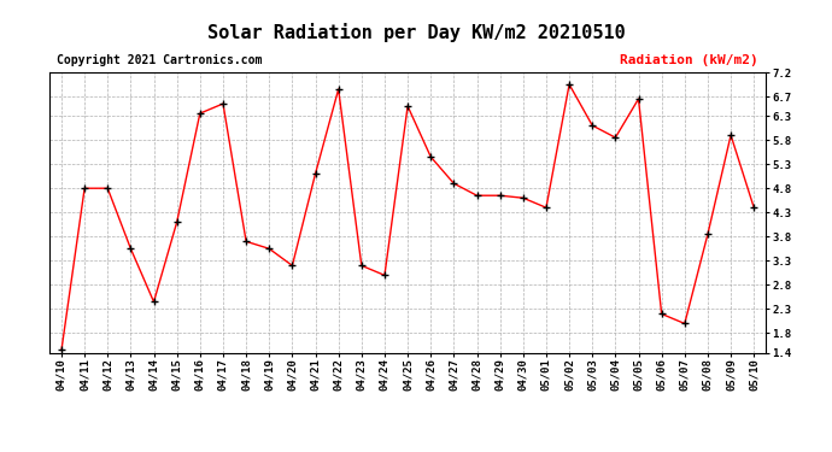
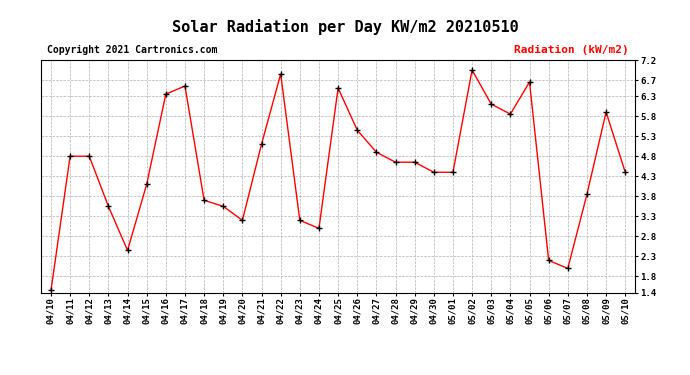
04/30: 4.60 -> 4.40
